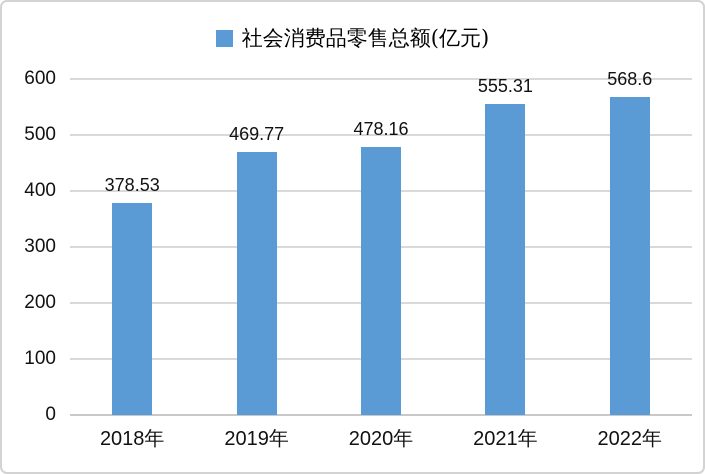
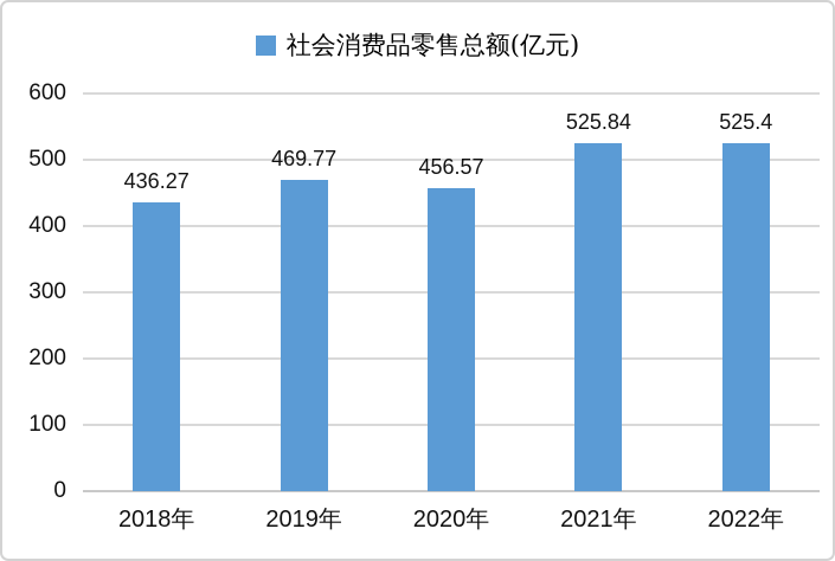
2018年: 378.53 -> 436.27
2020年: 478.16 -> 456.57
2021年: 555.31 -> 525.84
2022年: 568.6 -> 525.4
